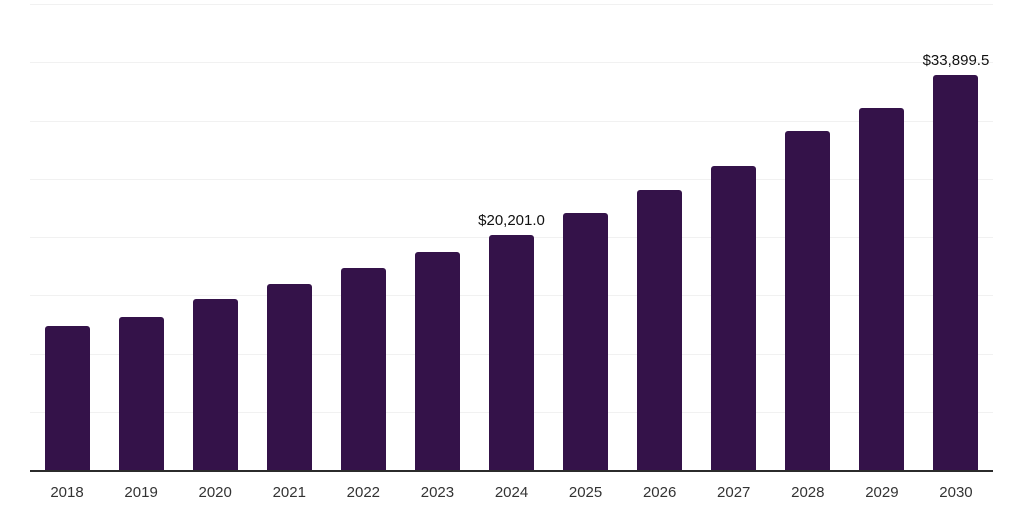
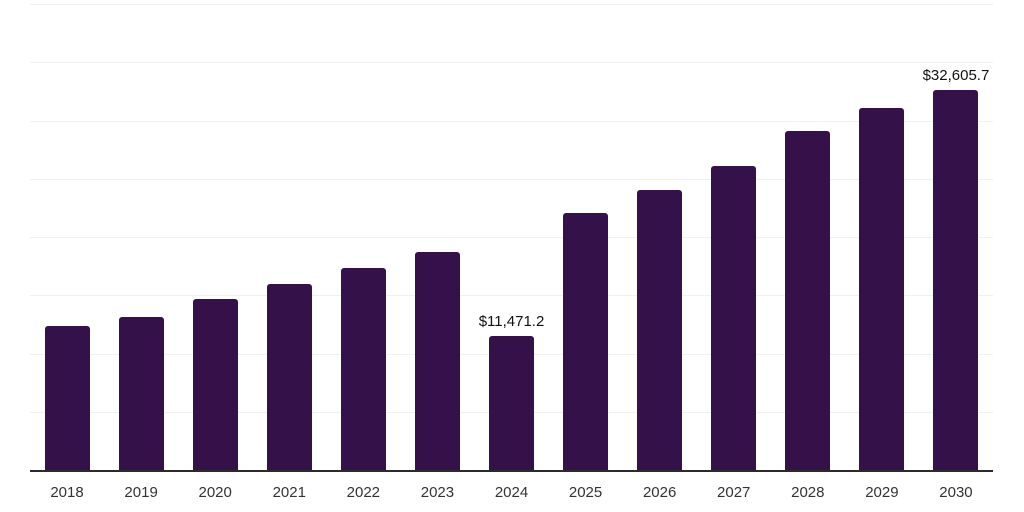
2024: $20,201.0 -> $11,471.2
2030: $33,899.5 -> $32,605.7
